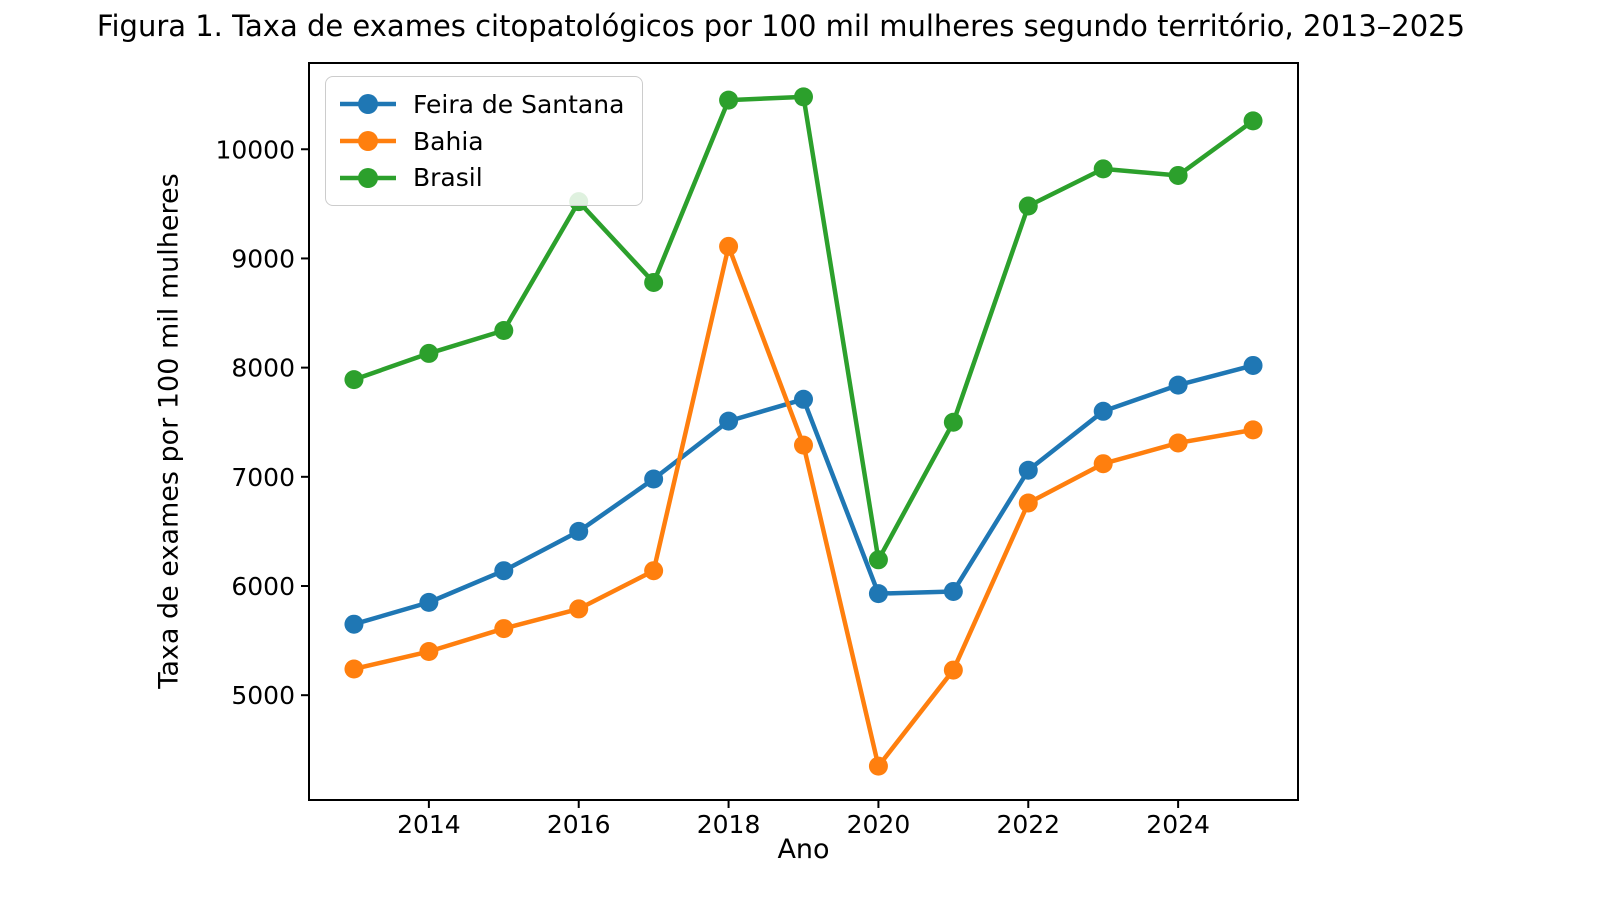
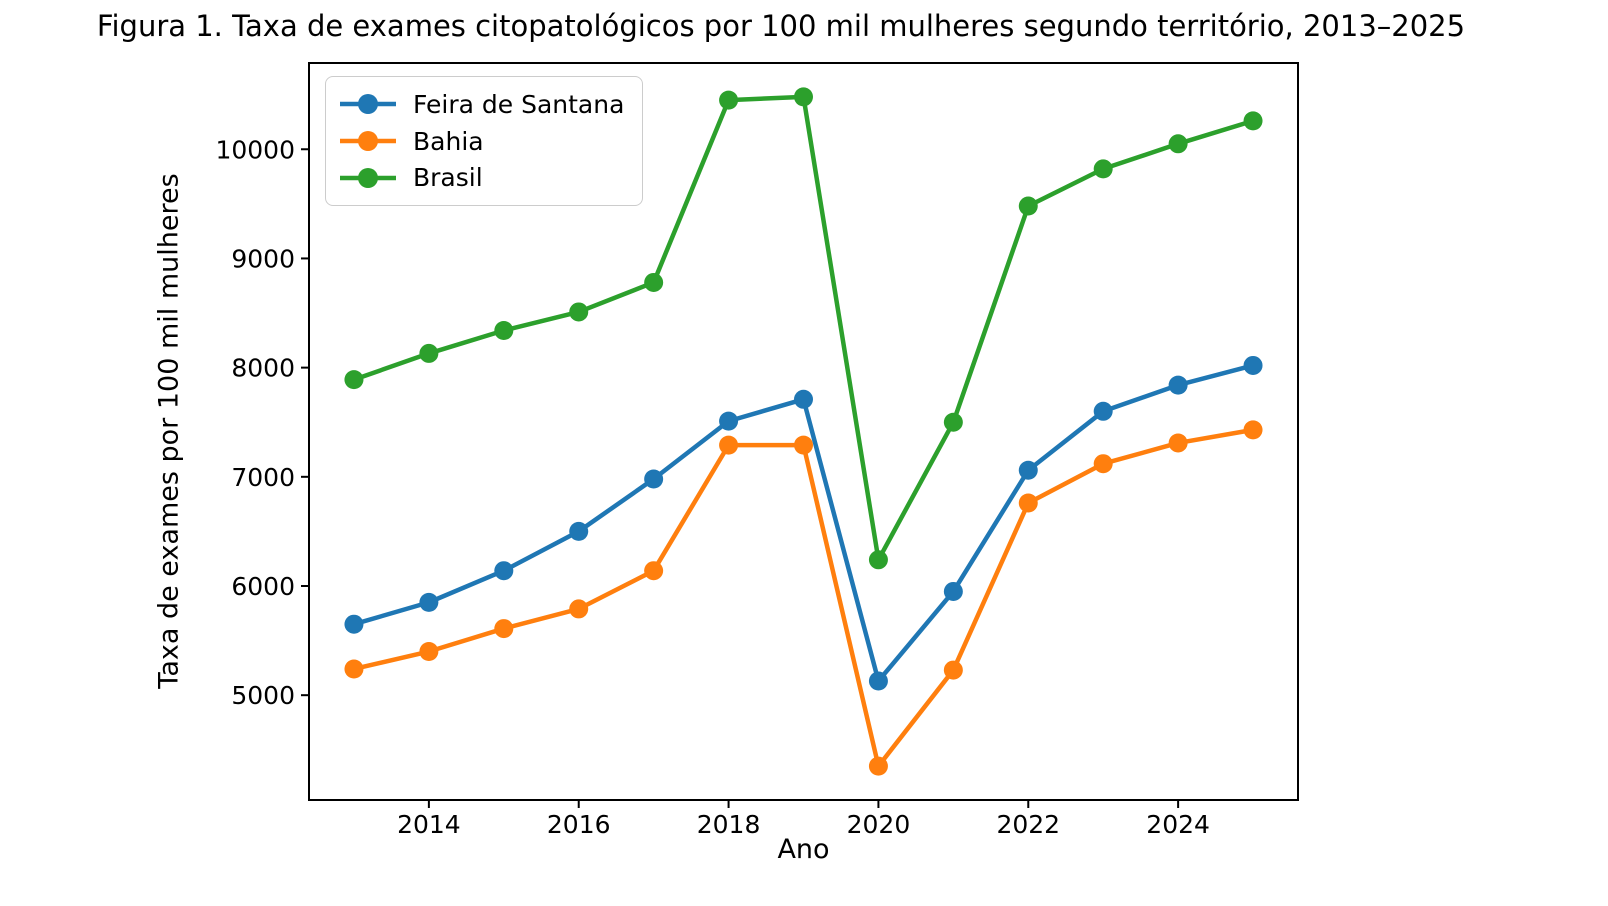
Brasil/2016: 9520 -> 8510
Bahia/2018: 9110 -> 7290
Feira de Santana/2020: 5930 -> 5130
Brasil/2024: 9760 -> 10050
